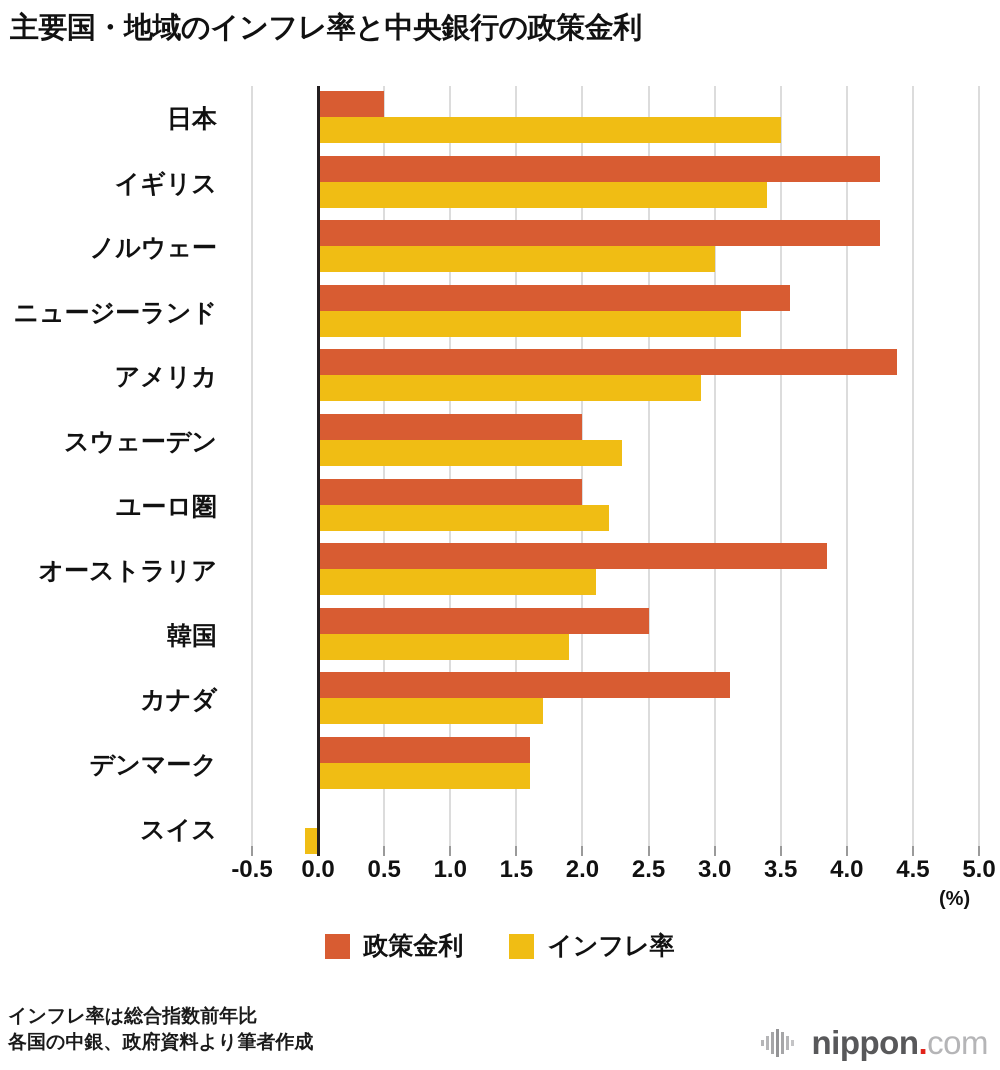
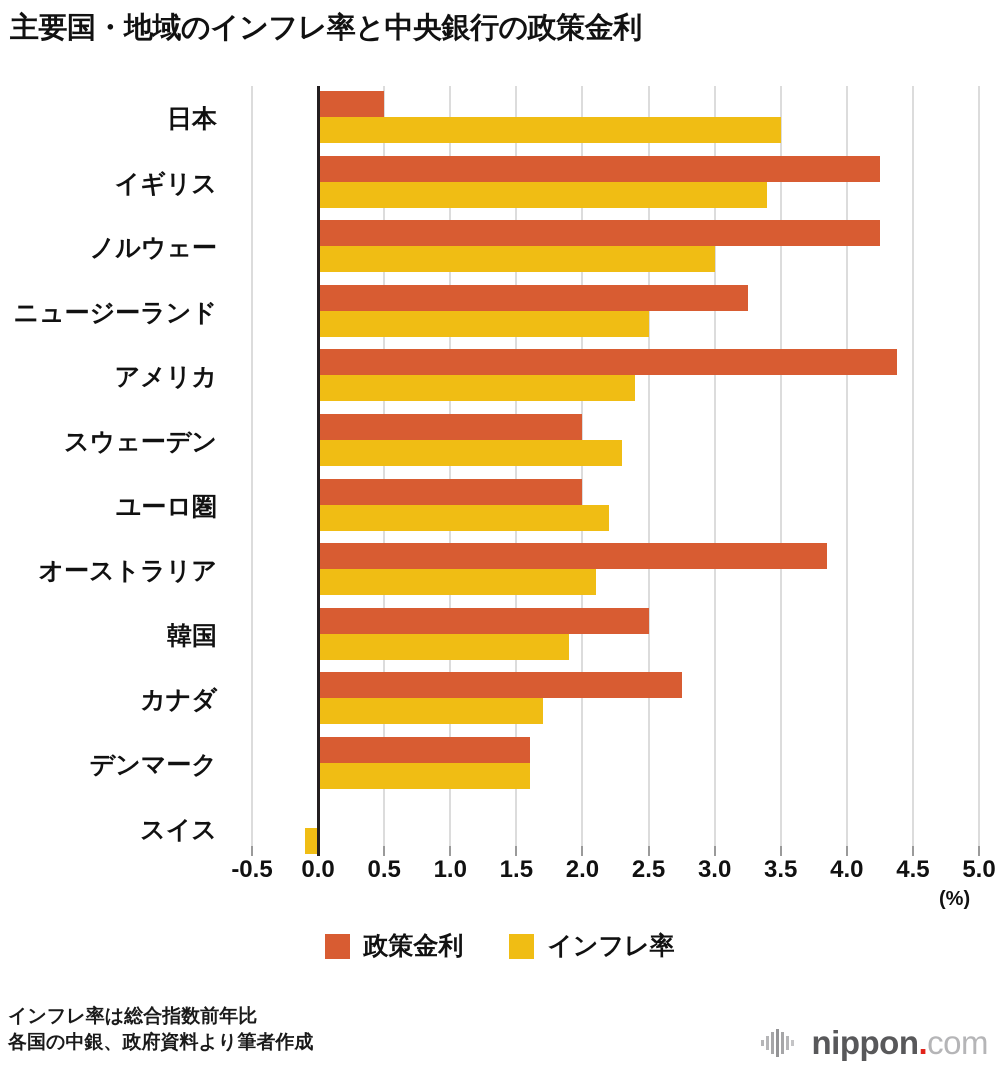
政策金利/ニュージーランド: 3.57 -> 3.25
インフレ率/ニュージーランド: 3.2 -> 2.5
インフレ率/アメリカ: 2.9 -> 2.4
政策金利/カナダ: 3.12 -> 2.75
